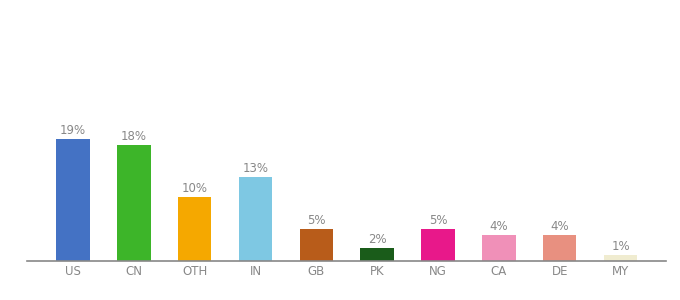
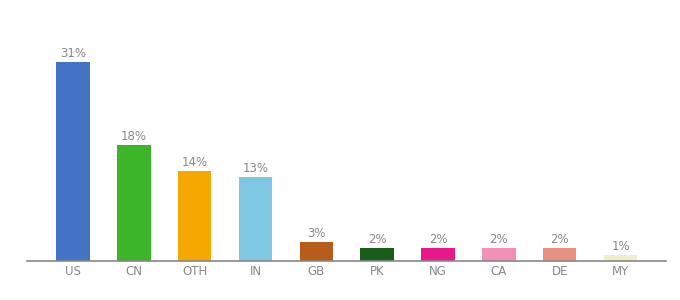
US: 19% -> 31%
OTH: 10% -> 14%
GB: 5% -> 3%
NG: 5% -> 2%
CA: 4% -> 2%
DE: 4% -> 2%
